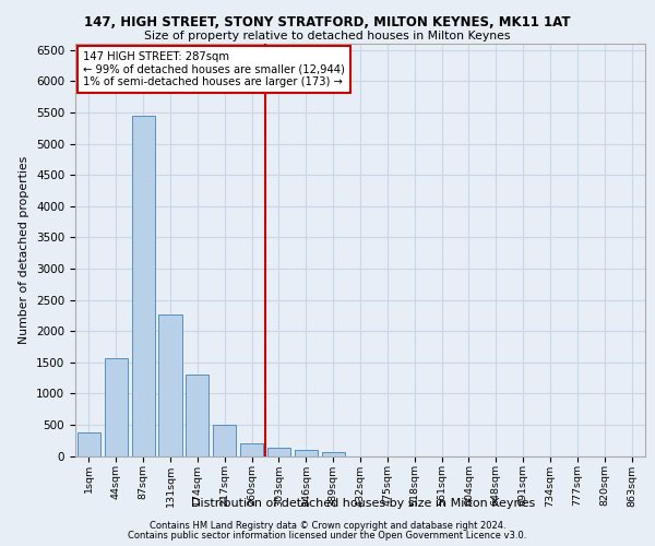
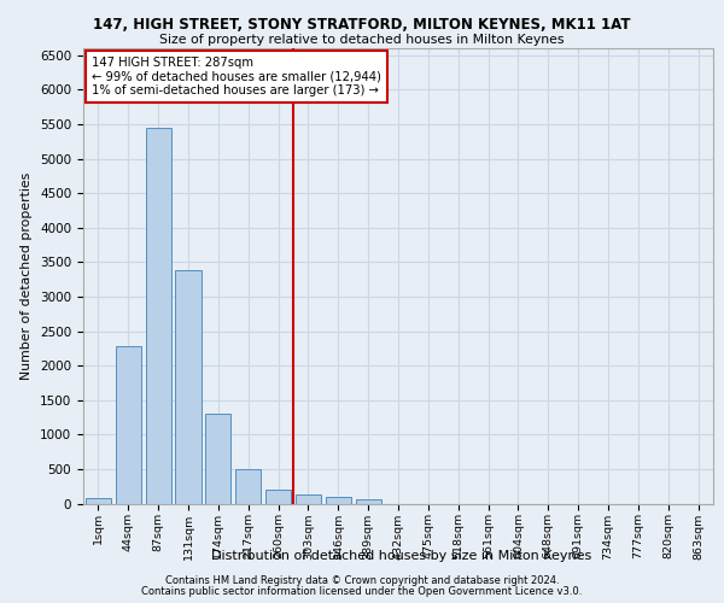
1sqm: 380 -> 80
44sqm: 1560 -> 2280
131sqm: 2260 -> 3380
